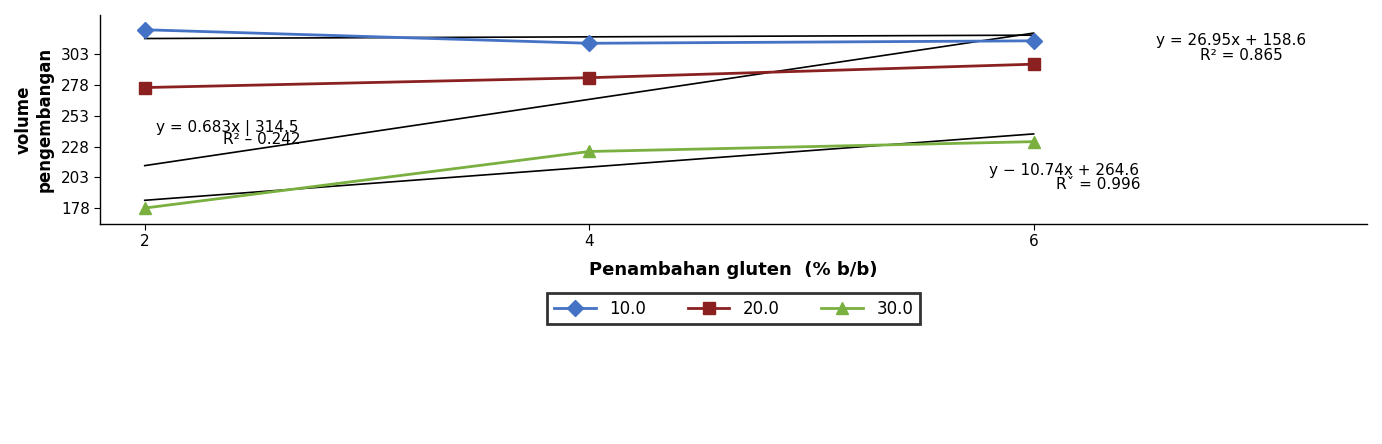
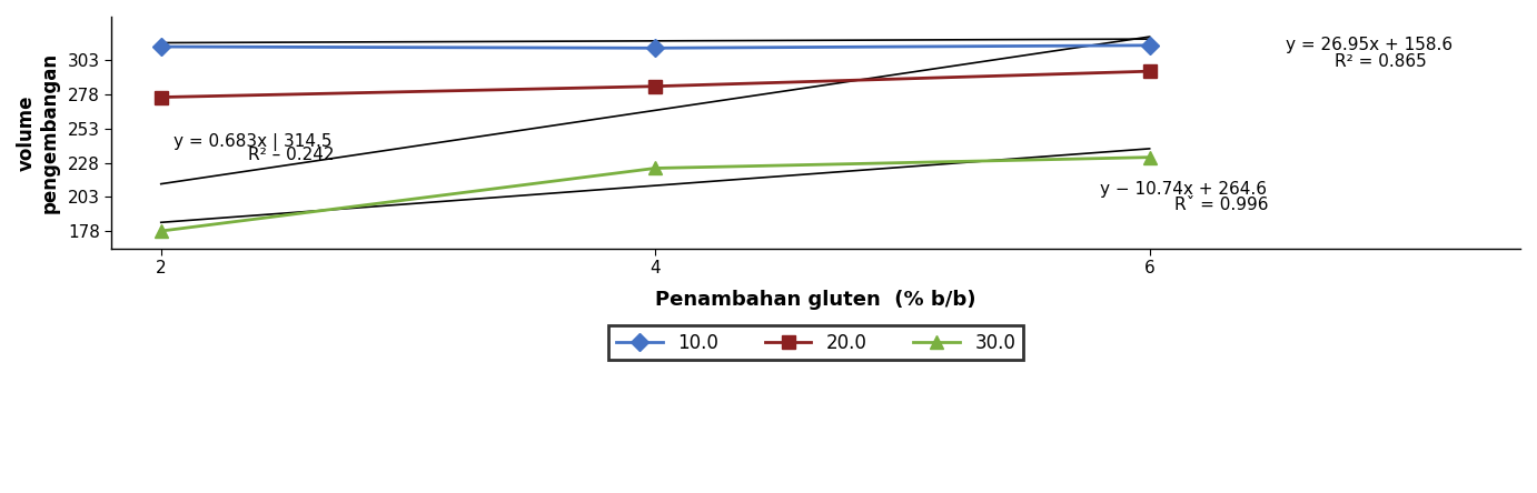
10.0/2: 323 -> 313
